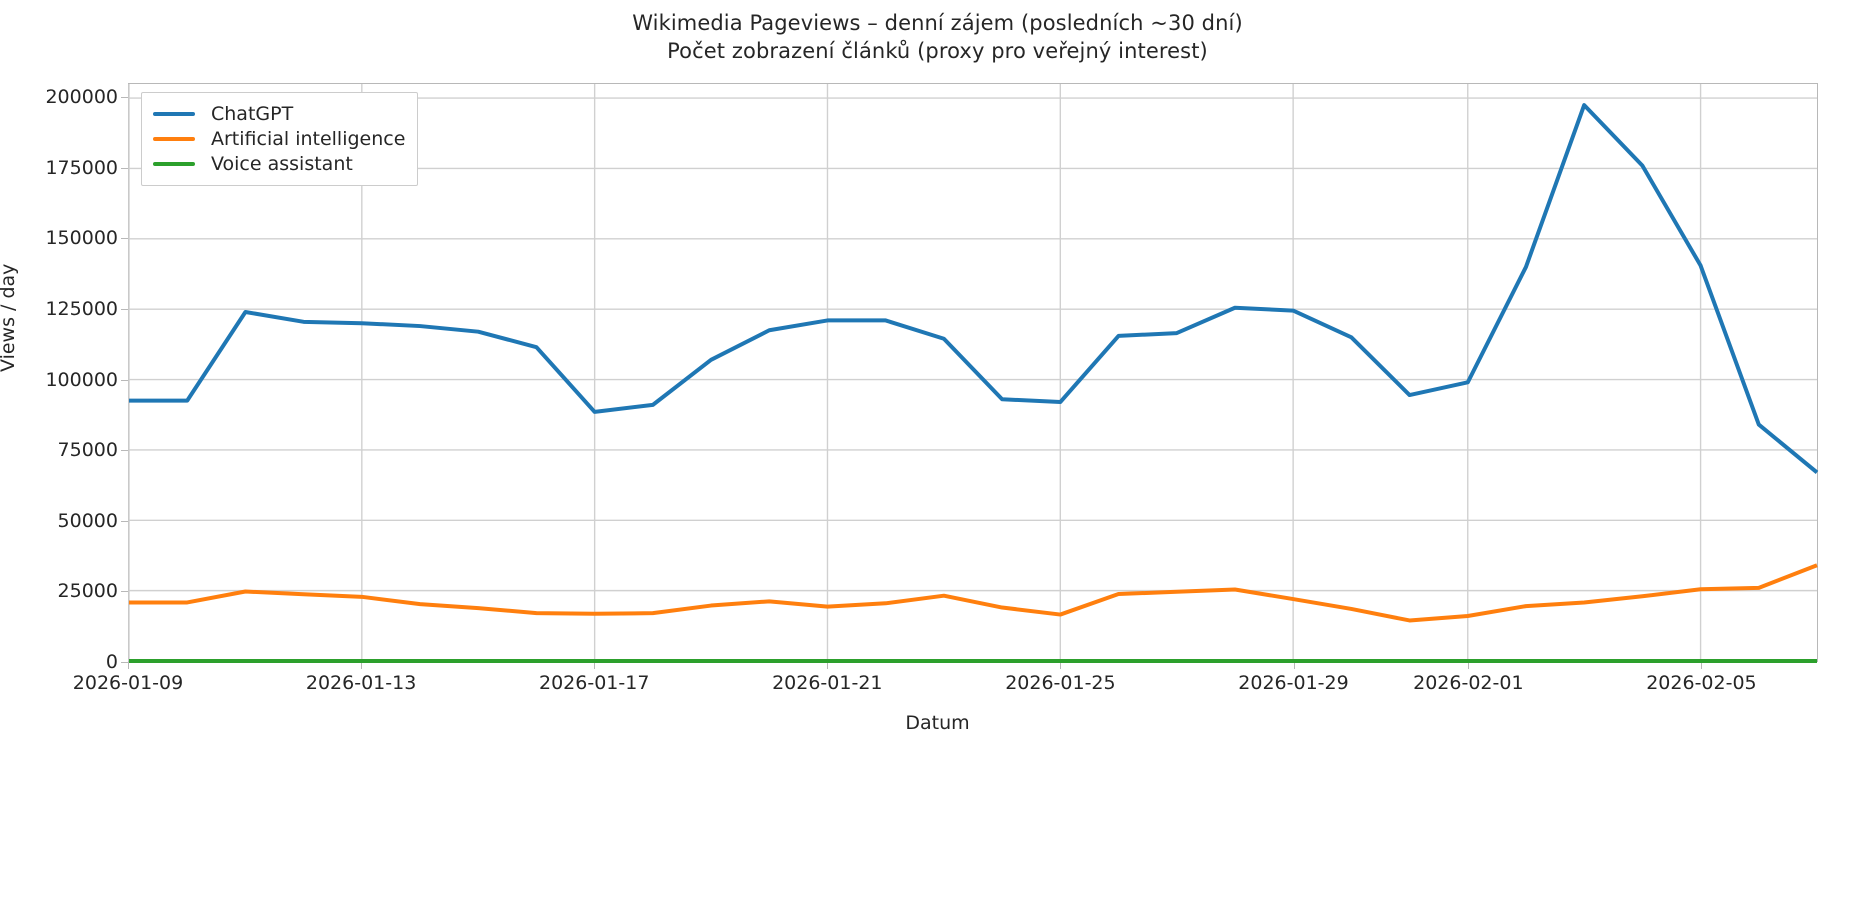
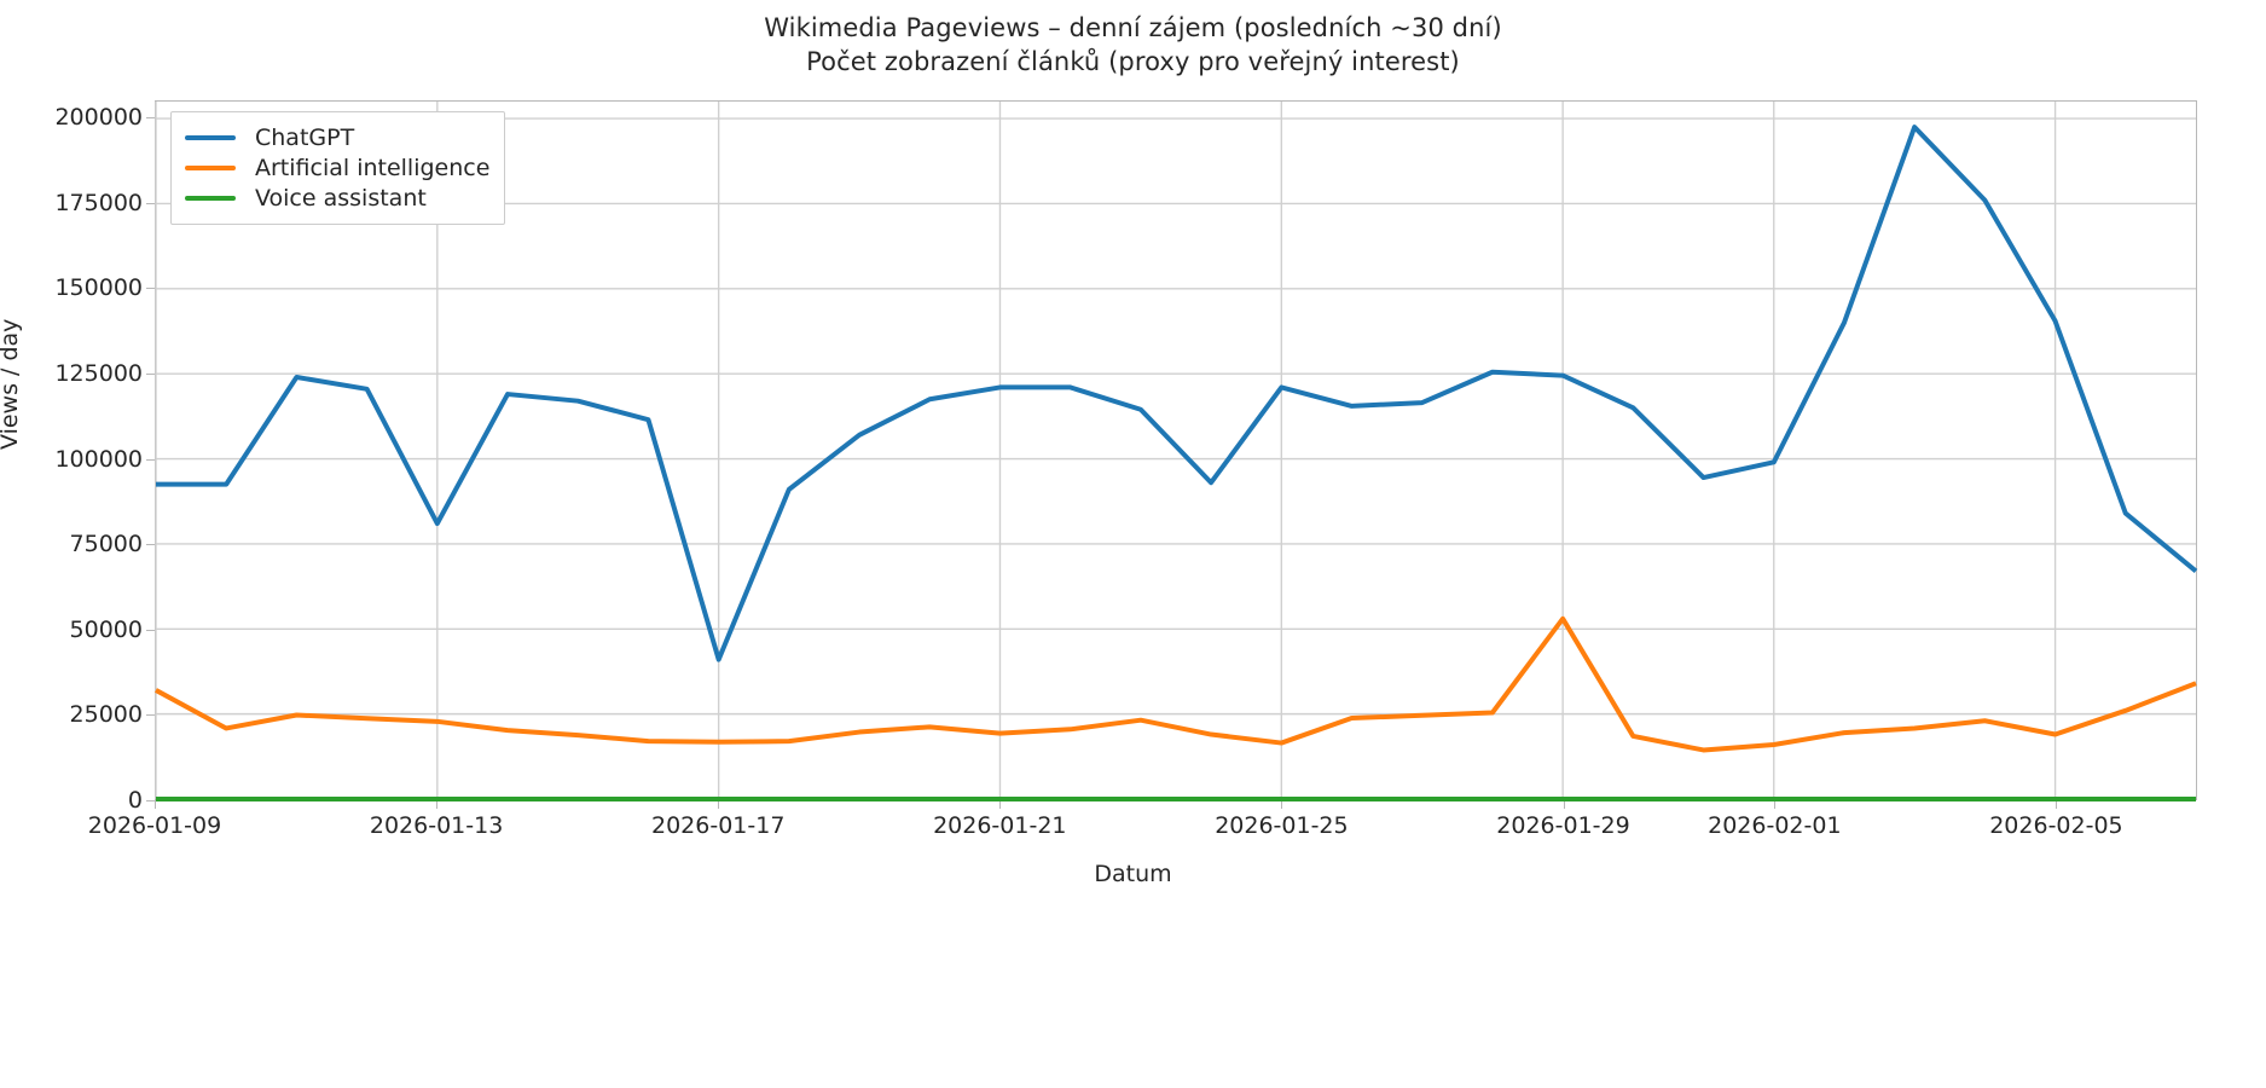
Artificial intelligence/2026-01-09: 21000 -> 32000
ChatGPT/2026-01-13: 120000 -> 81000
ChatGPT/2026-01-17: 88000 -> 41000
ChatGPT/2026-01-25: 92000 -> 121000
Artificial intelligence/2026-01-29: 22000 -> 53000
Artificial intelligence/2026-02-05: 26000 -> 19000
